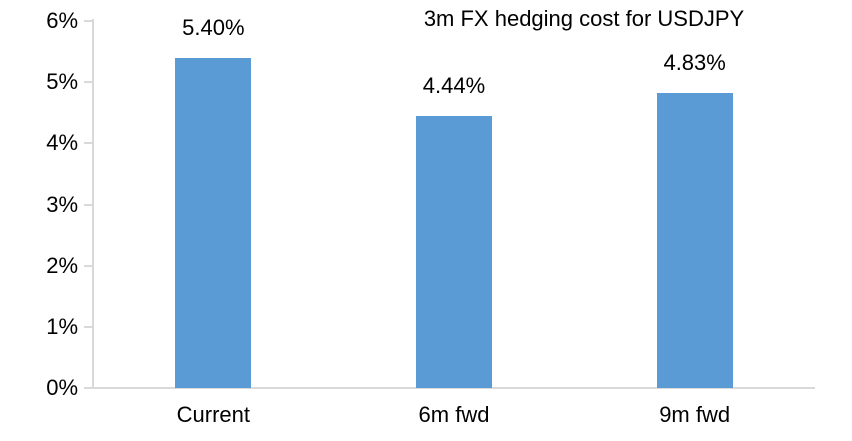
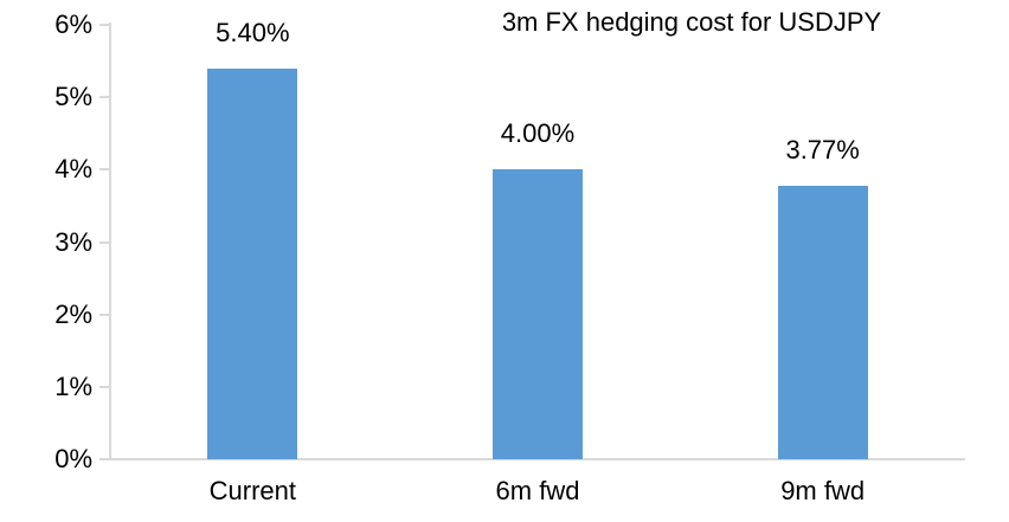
6m fwd: 4.44% -> 4.00%
9m fwd: 4.83% -> 3.77%
